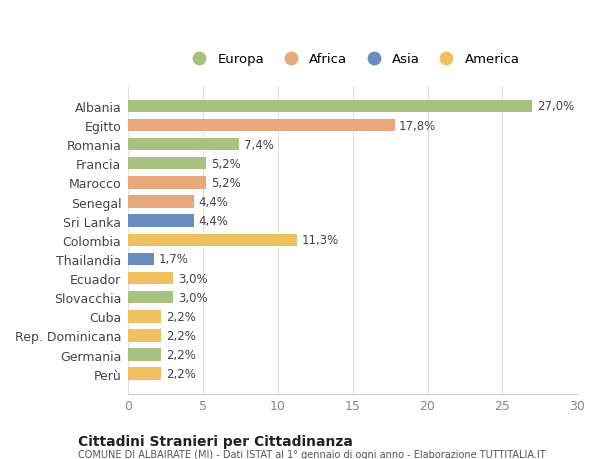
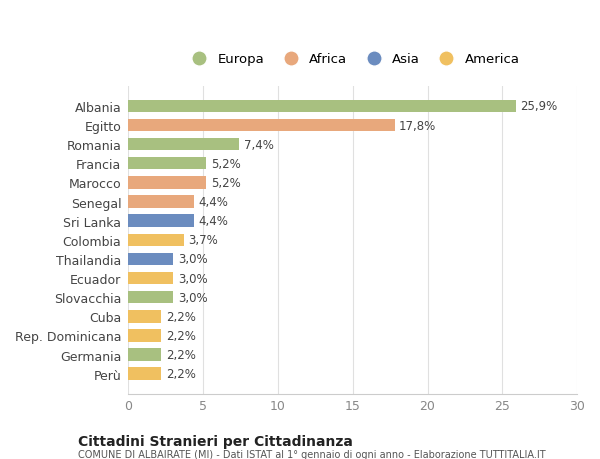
Albania: 27,0% -> 25,9%
Colombia: 11,3% -> 3,7%
Thailandia: 1,7% -> 3,0%
